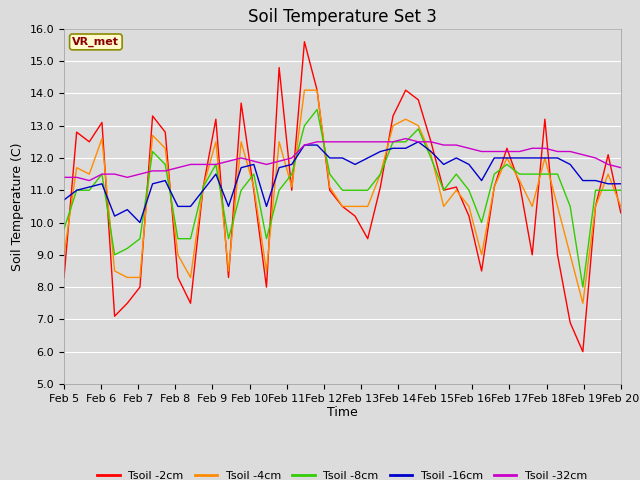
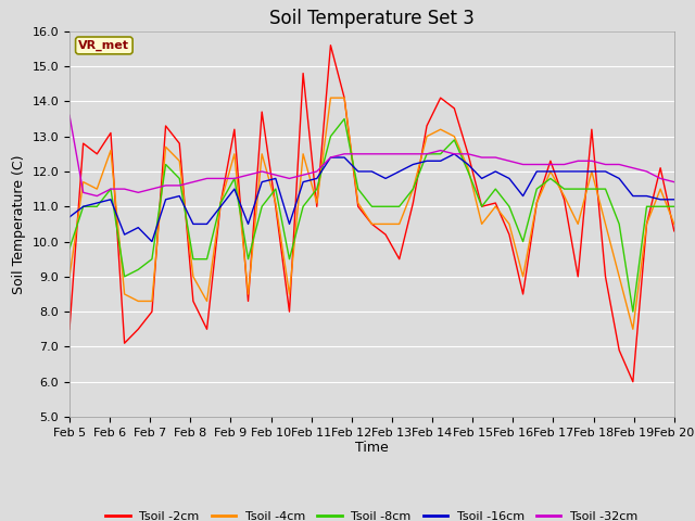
Tsoil -2cm/Feb 5: 8.3 -> 7.5
Tsoil -32cm/Feb 5: 11.4 -> 13.6
